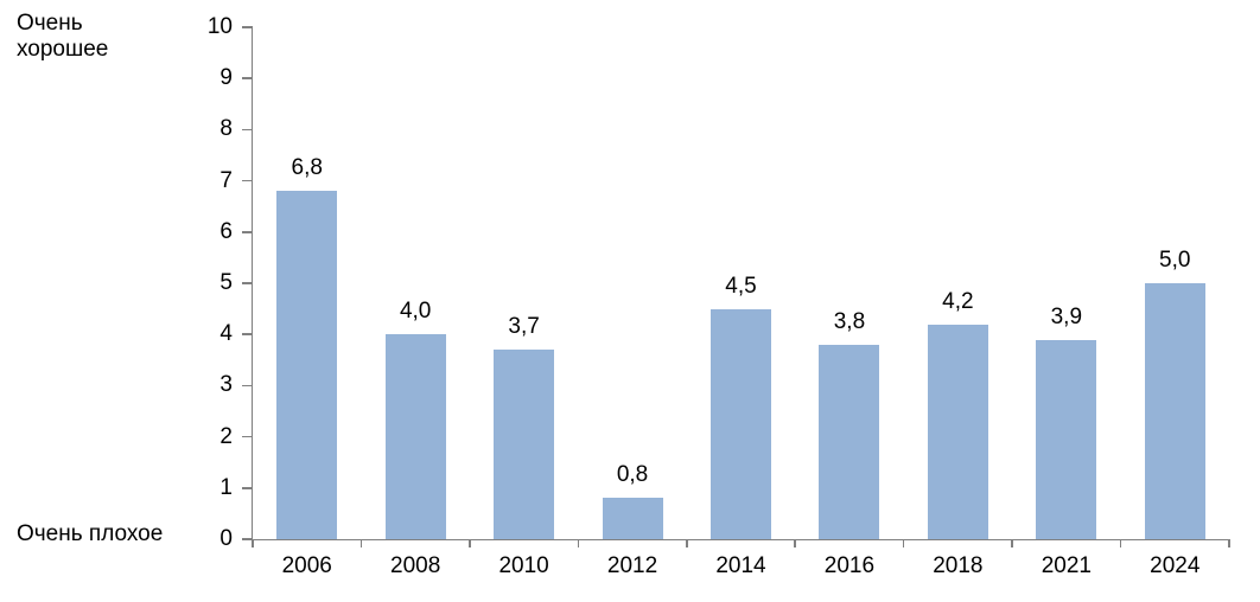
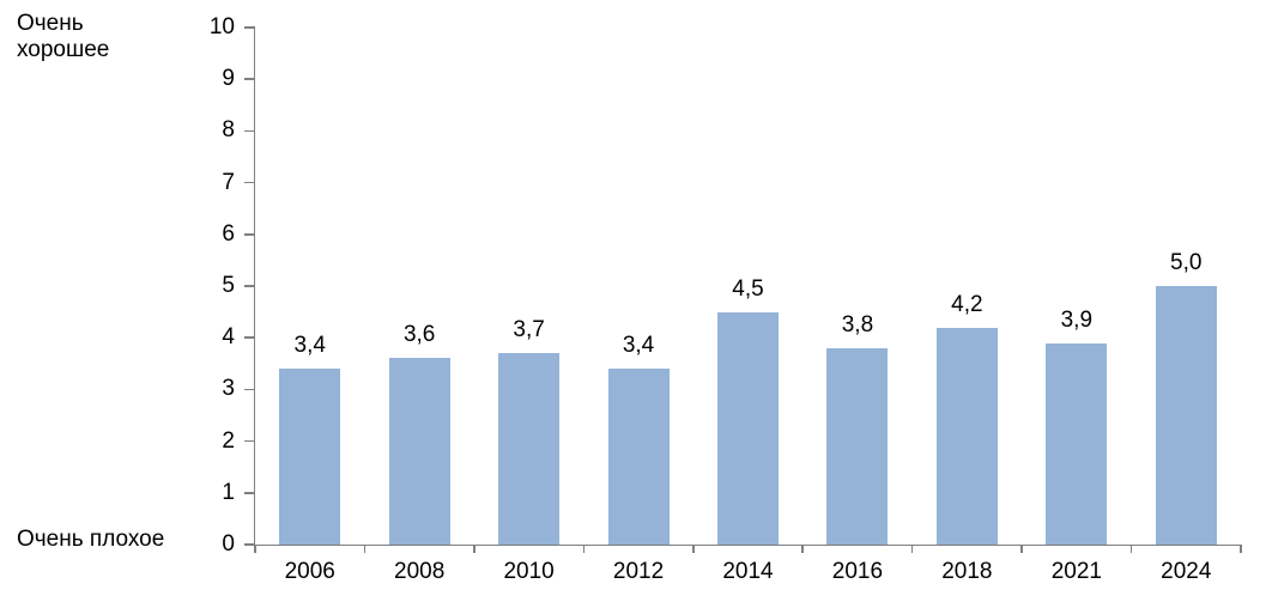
2006: 6,8 -> 3,4
2008: 4,0 -> 3,6
2012: 0,8 -> 3,4
